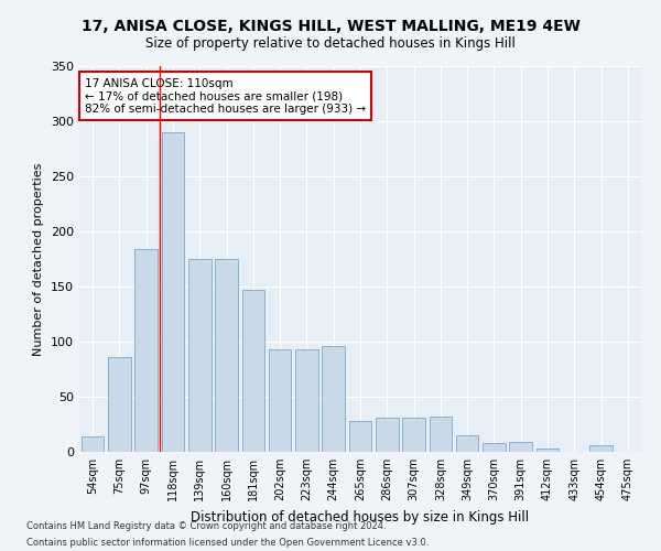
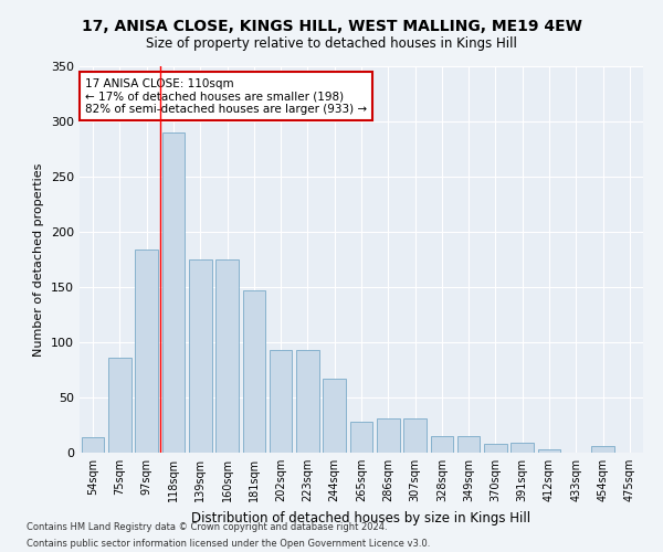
244sqm: 96 -> 67
328sqm: 32 -> 15
